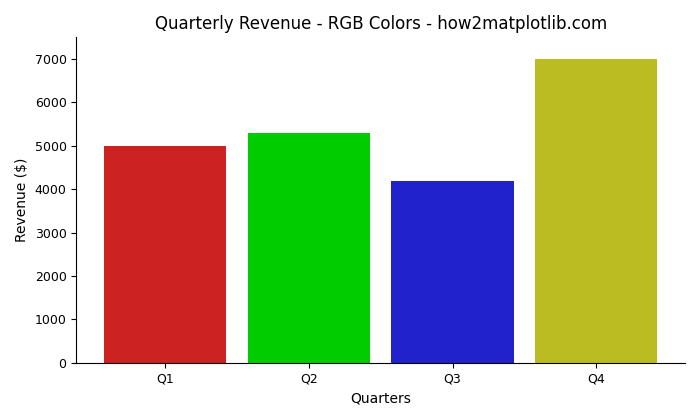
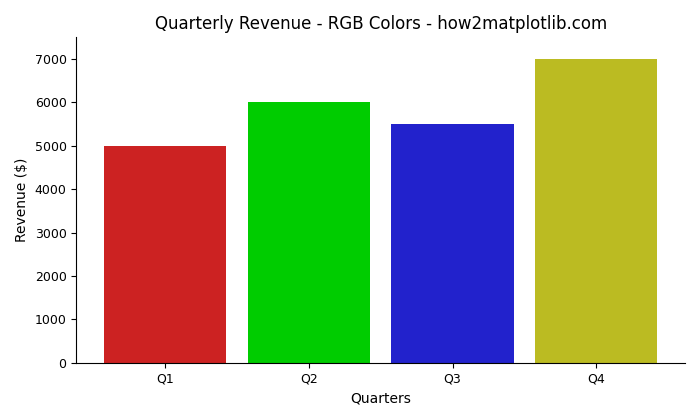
Q2: 5300 -> 6000
Q3: 4200 -> 5500
